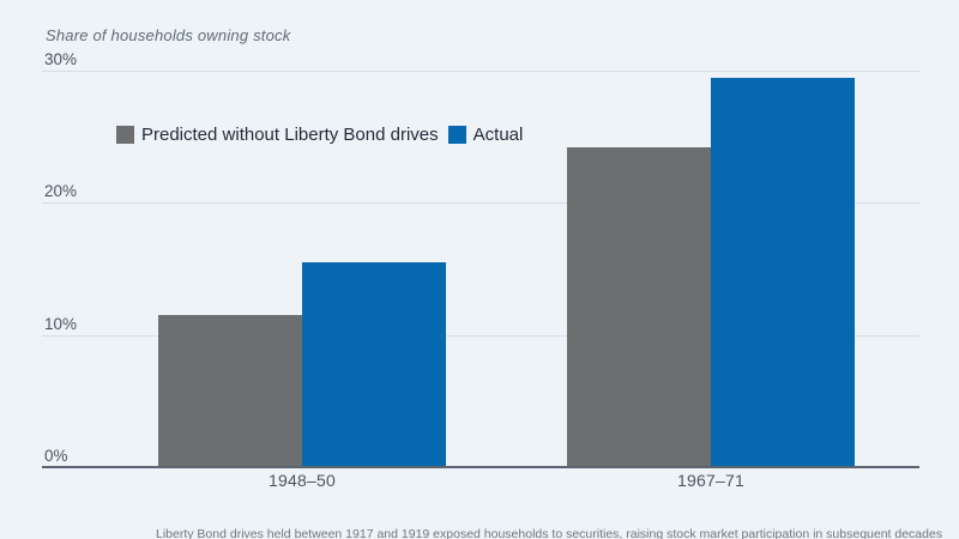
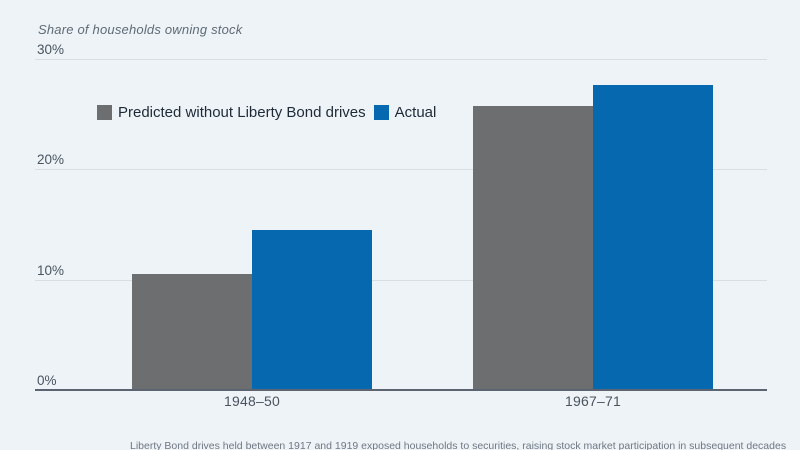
Predicted without Liberty Bond drives/1948–50: 11.5% -> 10.5%
Actual/1948–50: 15.5% -> 14.5%
Predicted without Liberty Bond drives/1967–71: 24.2% -> 25.7%
Actual/1967–71: 29.5% -> 27.6%
